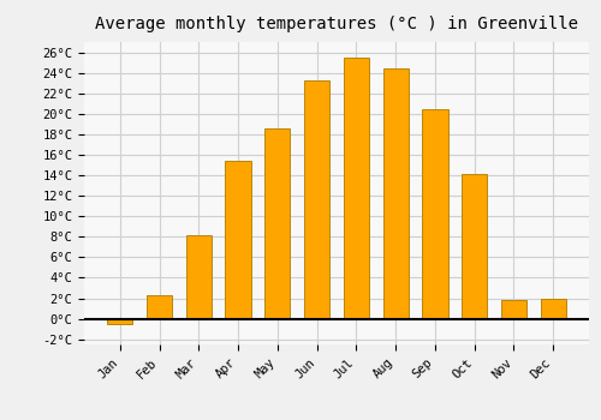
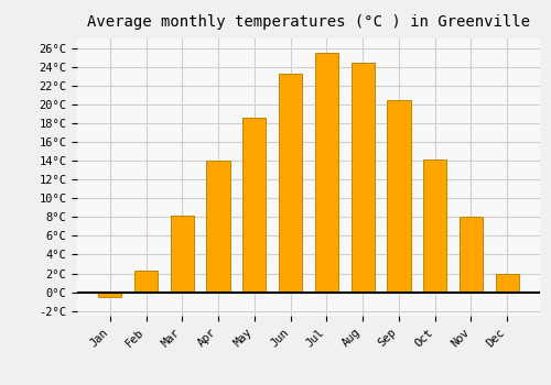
Apr: 15.4°C -> 14.0°C
Nov: 1.8°C -> 8.0°C
